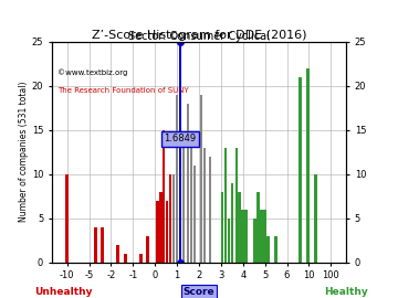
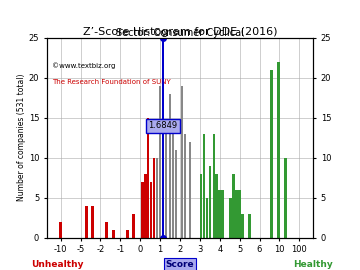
-10: 10 -> 2
